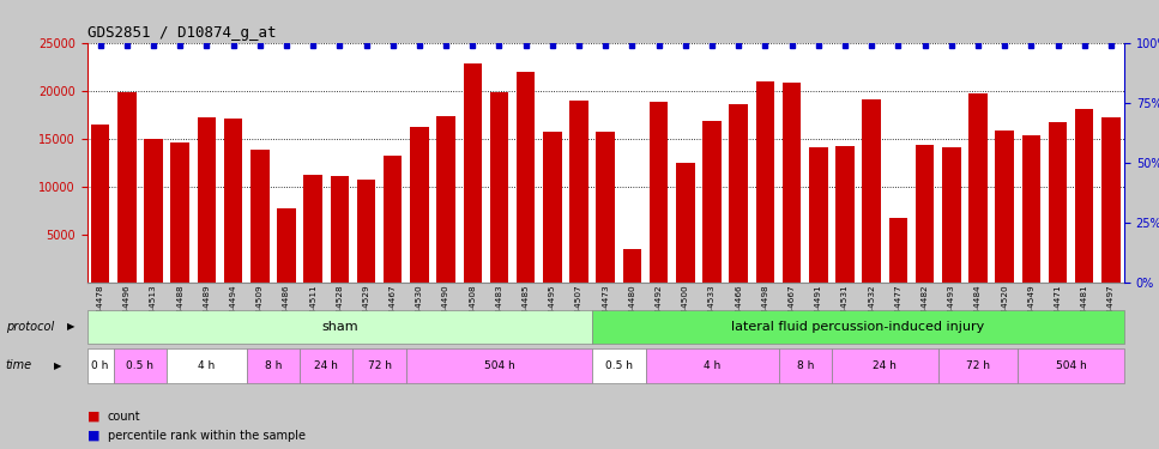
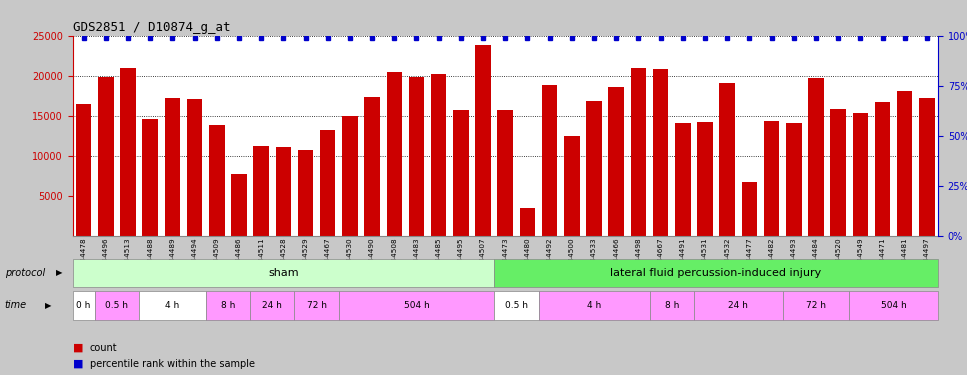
GSM44513: 15000 -> 21000
GSM44530: 16200 -> 15000
GSM44508: 22800 -> 20500
GSM44485: 22000 -> 20200
GSM44507: 19000 -> 23800
